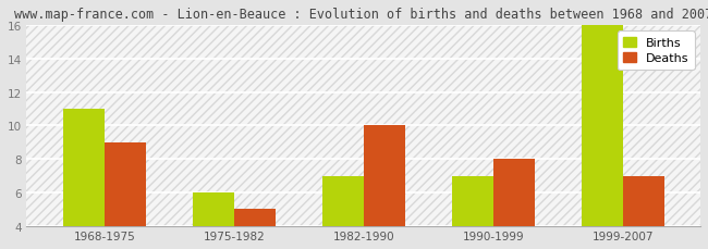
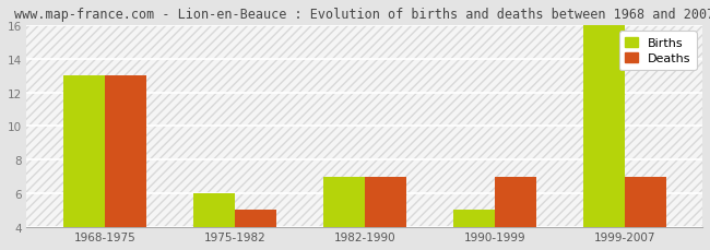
Births/1968-1975: 11 -> 13
Deaths/1968-1975: 9 -> 13
Deaths/1982-1990: 10 -> 7
Births/1990-1999: 7 -> 5
Deaths/1990-1999: 8 -> 7
